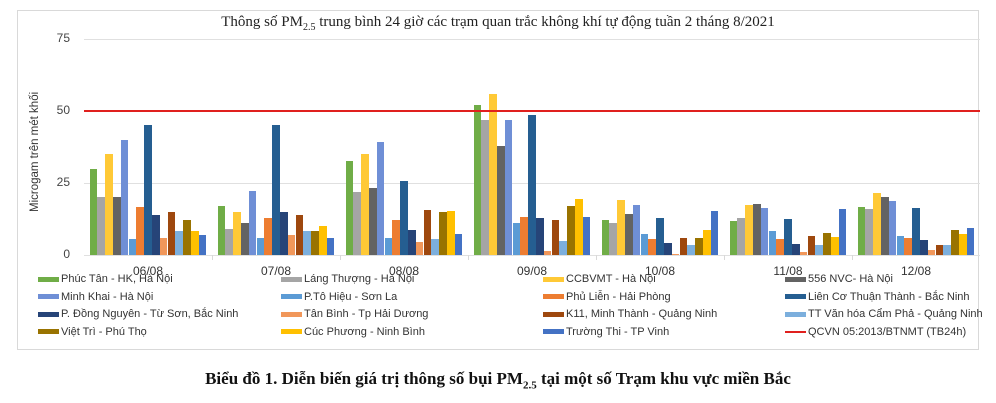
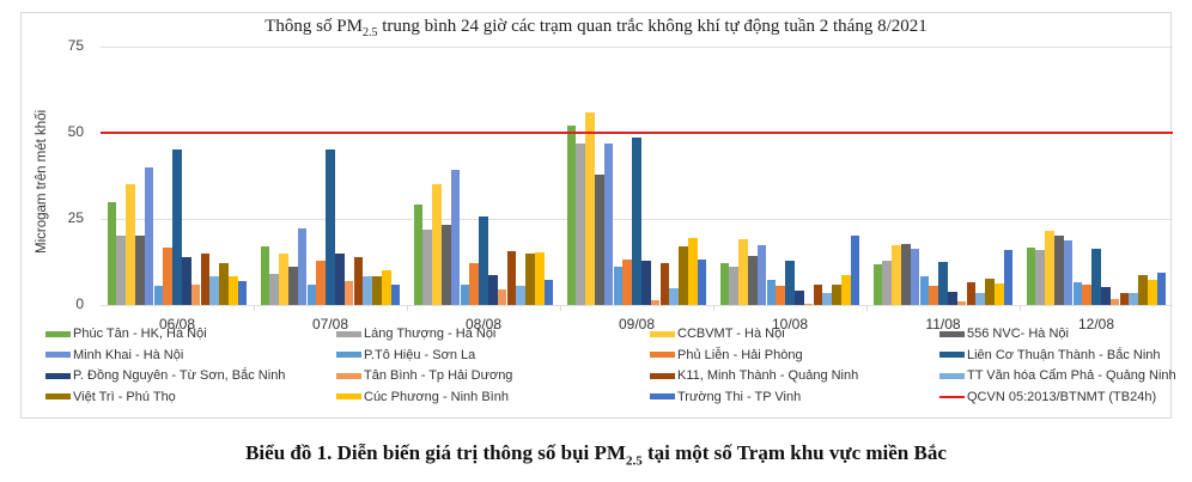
Phúc Tân - HK, Hà Nội/08/08: 33 -> 29
Trường Thi - TP Vinh/10/08: 15 -> 20
